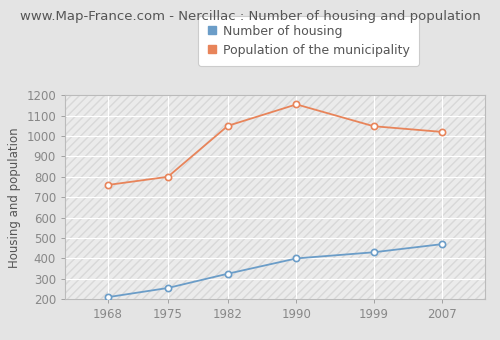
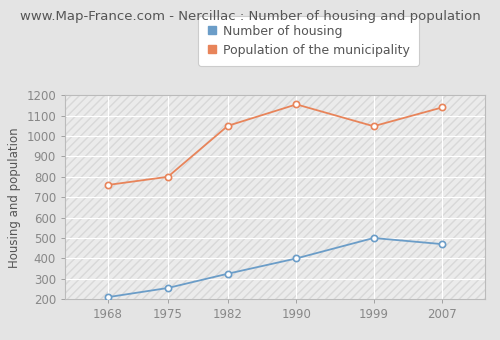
Number of housing/1999: 430 -> 500
Population of the municipality/2007: 1020 -> 1140
